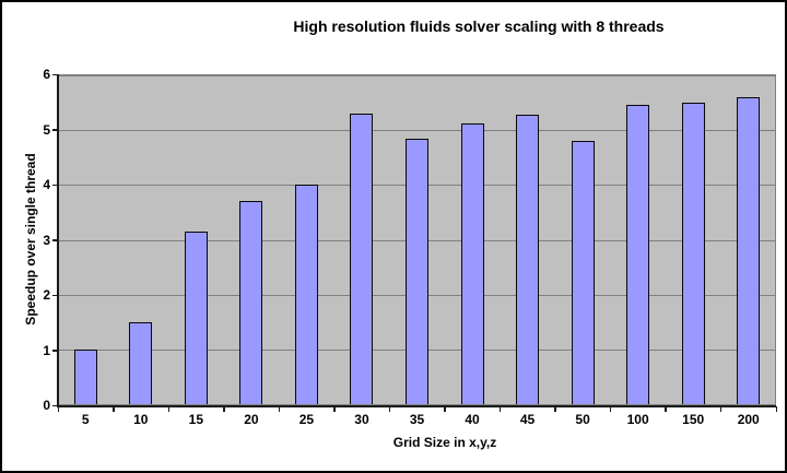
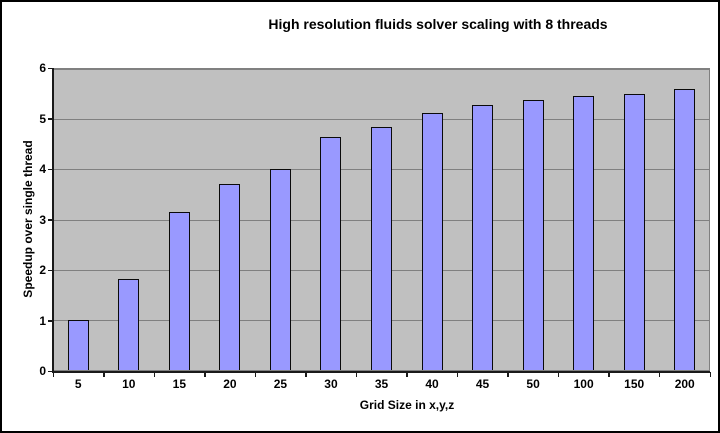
10: 1.5 -> 1.8
30: 5.3 -> 4.6
50: 4.8 -> 5.4
